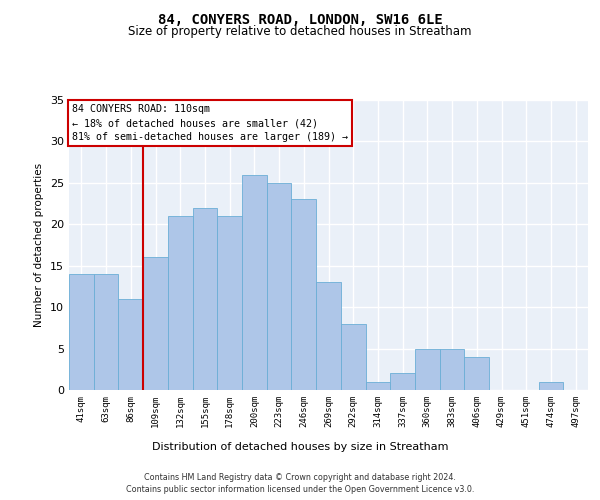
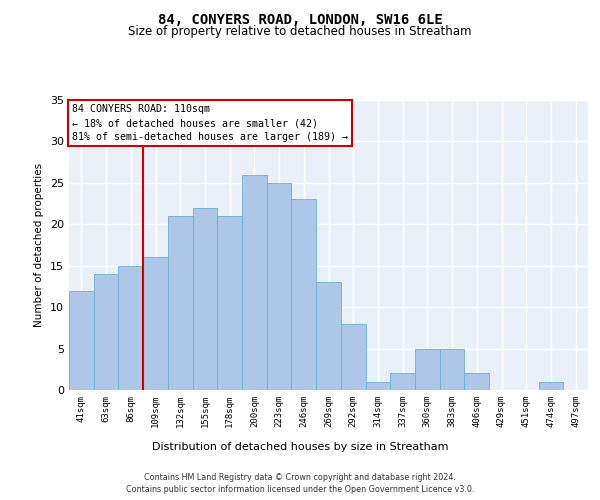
41sqm: 14 -> 12
86sqm: 11 -> 15
406sqm: 4 -> 2
